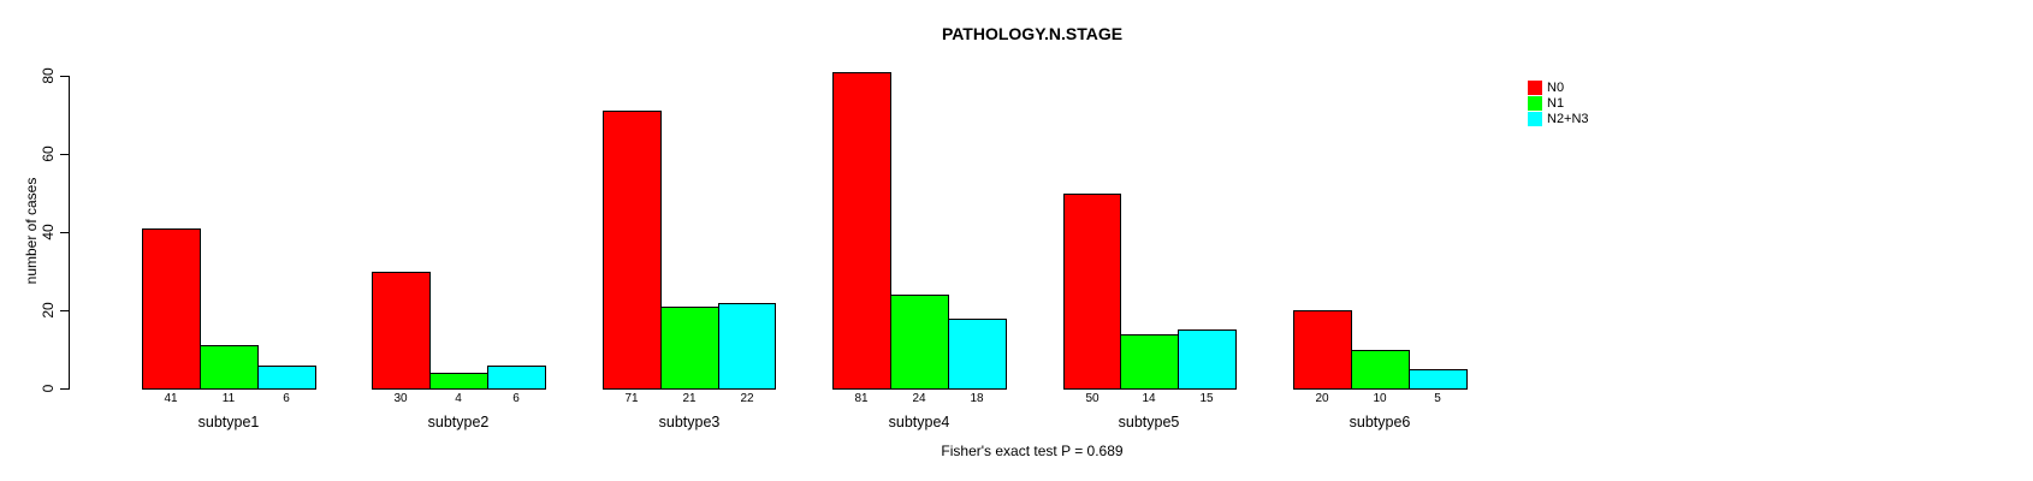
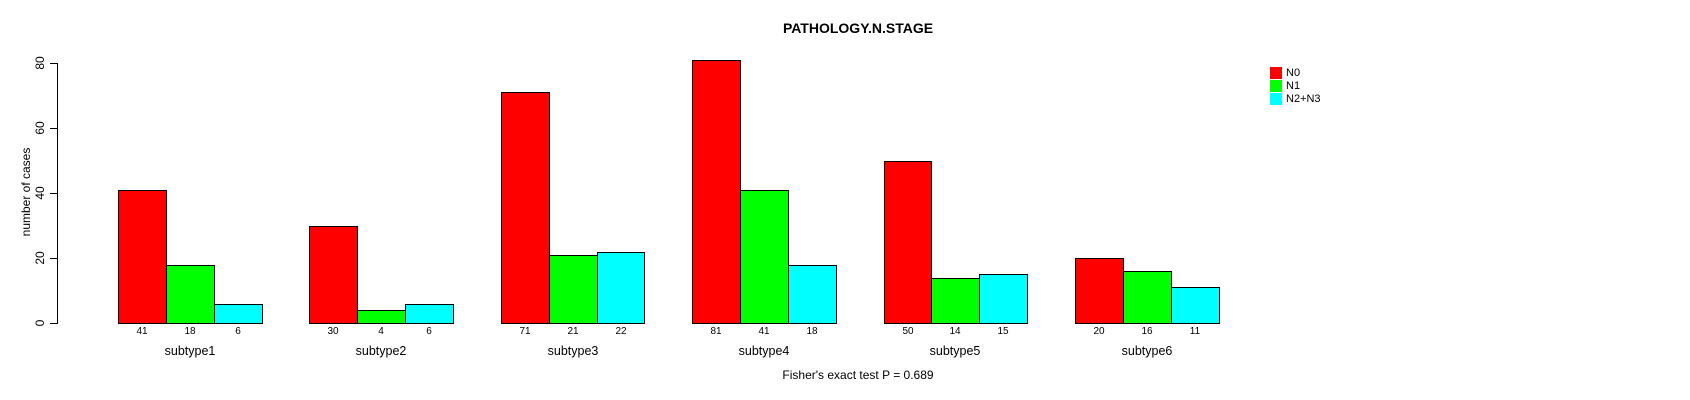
N1/subtype1: 11 -> 18
N1/subtype4: 24 -> 41
N1/subtype6: 10 -> 16
N2+N3/subtype6: 5 -> 11
